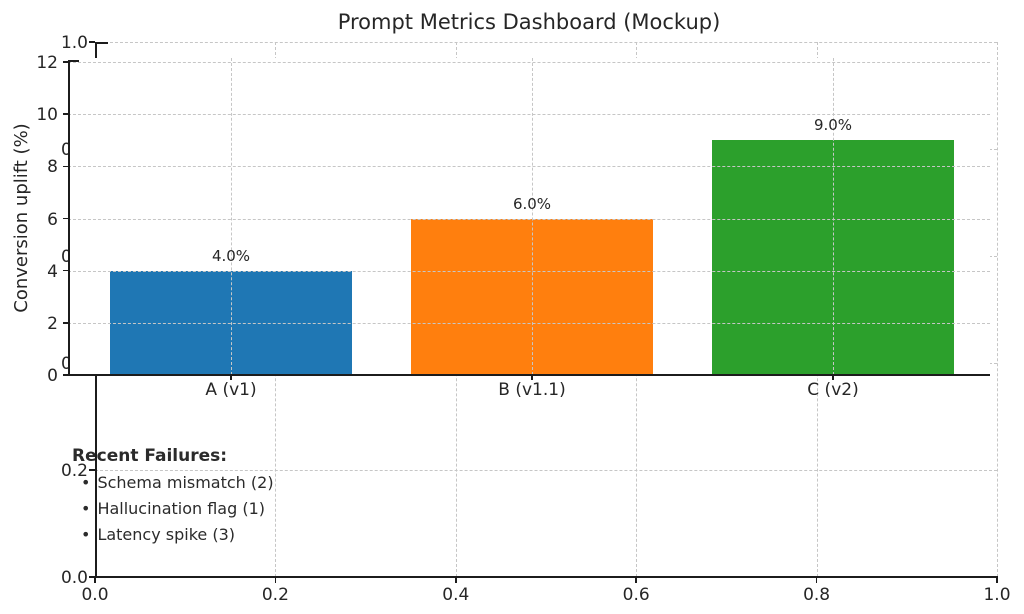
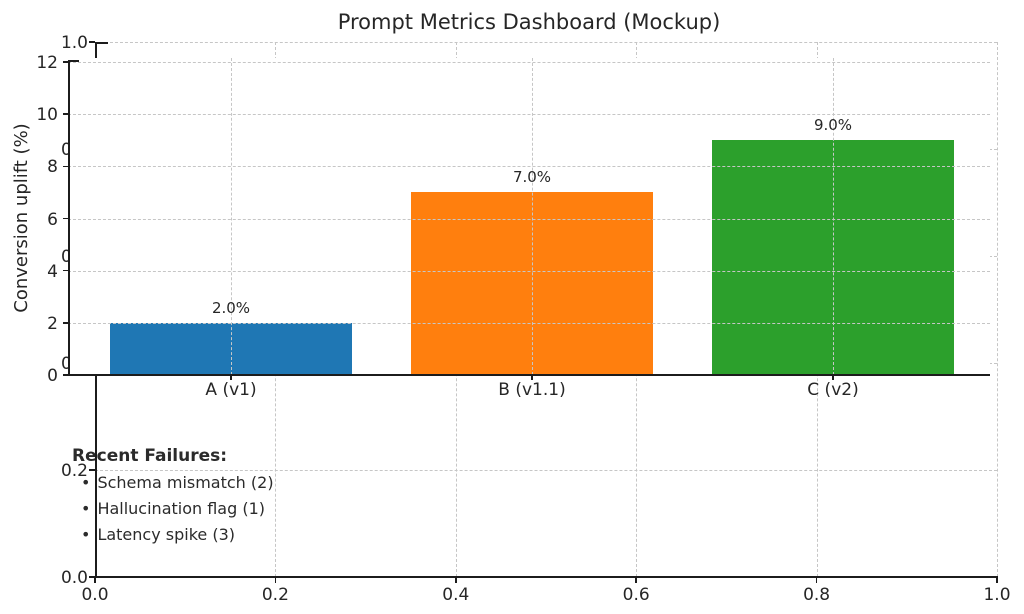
A (v1): 4.0% -> 2.0%
B (v1.1): 6.0% -> 7.0%
